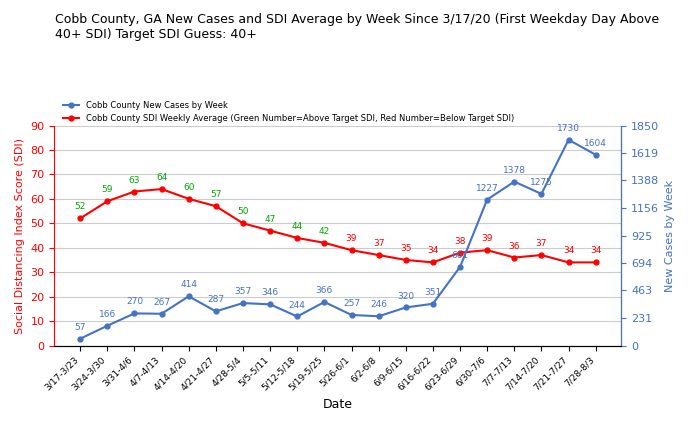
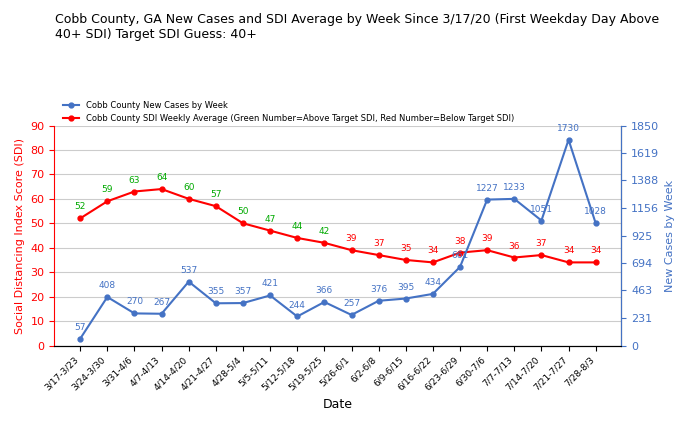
Cobb County New Cases by Week/3/24-3/30: 166 -> 408
Cobb County New Cases by Week/4/14-4/20: 414 -> 537
Cobb County New Cases by Week/4/21-4/27: 287 -> 355
Cobb County New Cases by Week/5/5-5/11: 346 -> 421
Cobb County New Cases by Week/6/2-6/8: 246 -> 376
Cobb County New Cases by Week/6/9-6/15: 320 -> 395
Cobb County New Cases by Week/6/16-6/22: 351 -> 434
Cobb County New Cases by Week/7/7-7/13: 1378 -> 1233
Cobb County New Cases by Week/7/14-7/20: 1275 -> 1051
Cobb County New Cases by Week/7/28-8/3: 1604 -> 1028
